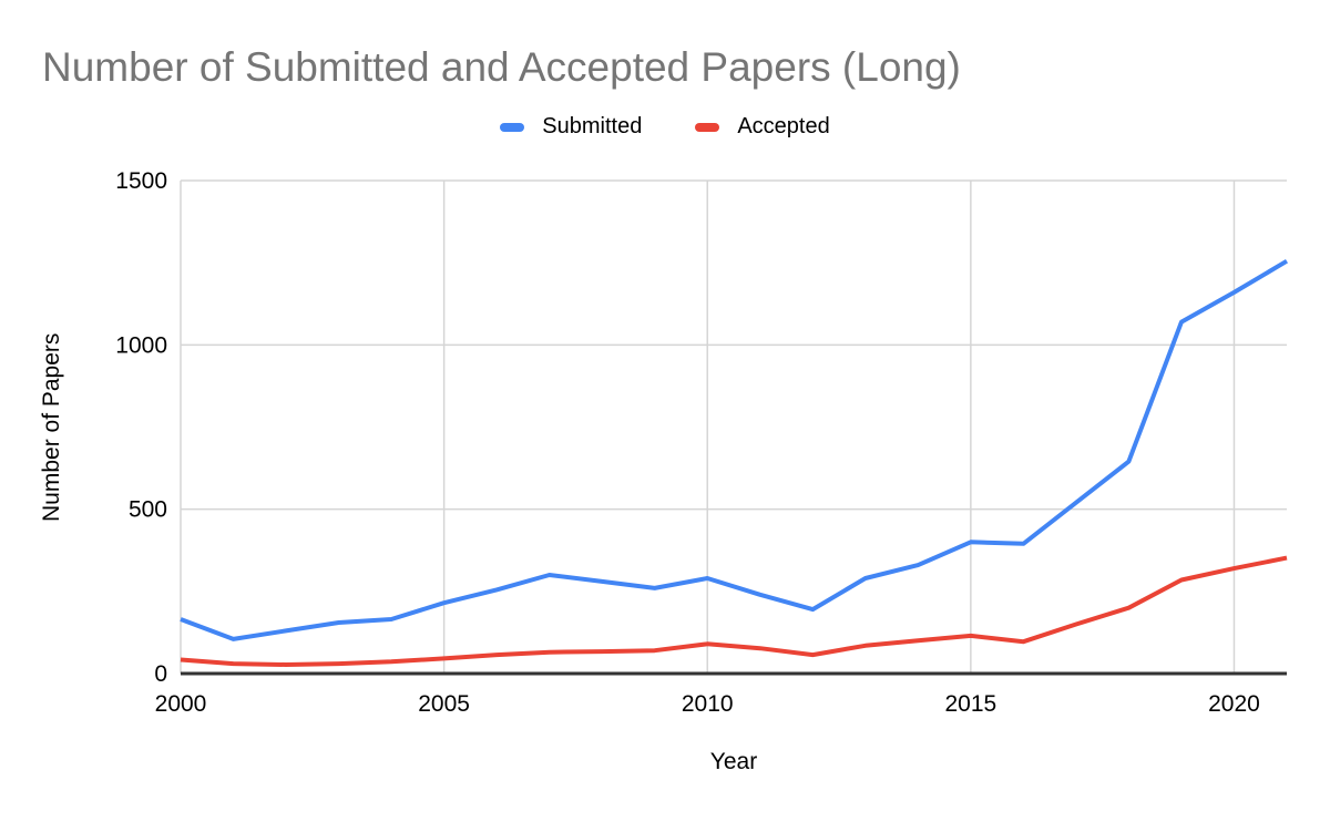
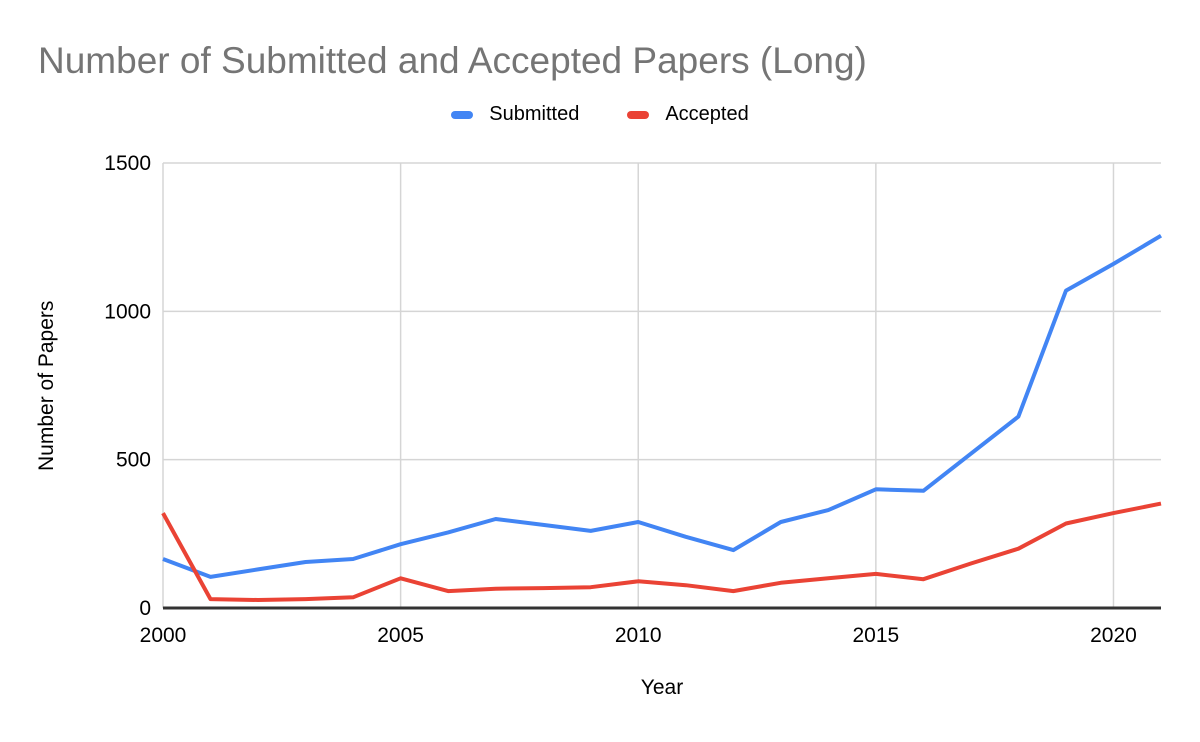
Accepted/2000: 40 -> 320
Accepted/2005: 50 -> 100
